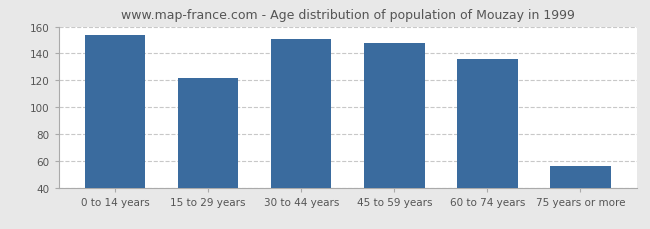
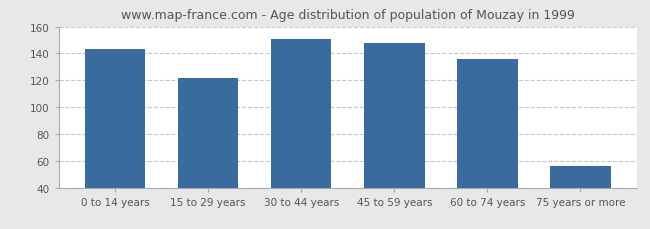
0 to 14 years: 154 -> 143
